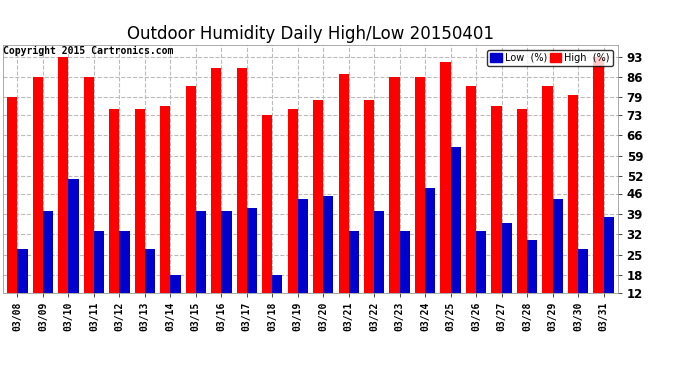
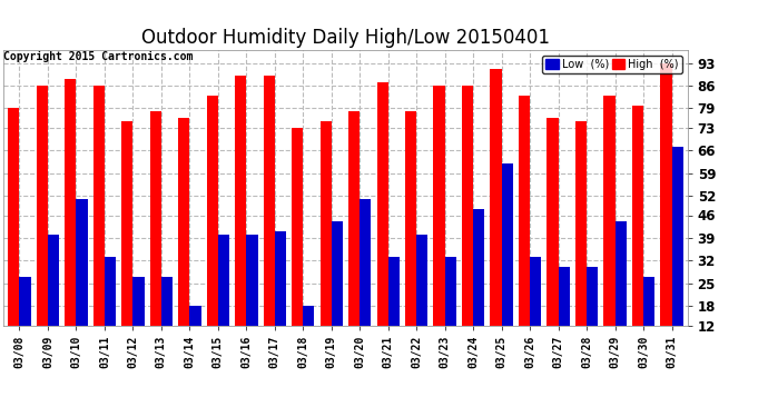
High (%)/03/10: 93 -> 88
Low (%)/03/12: 33 -> 27
High (%)/03/13: 75 -> 78
Low (%)/03/20: 45 -> 51
Low (%)/03/27: 36 -> 30
Low (%)/03/31: 38 -> 67
